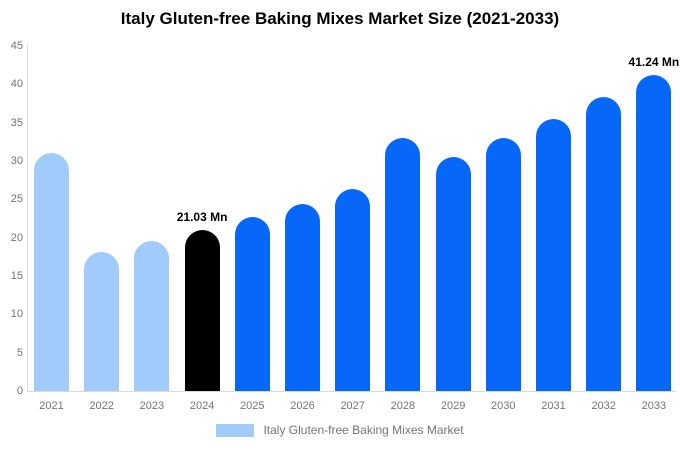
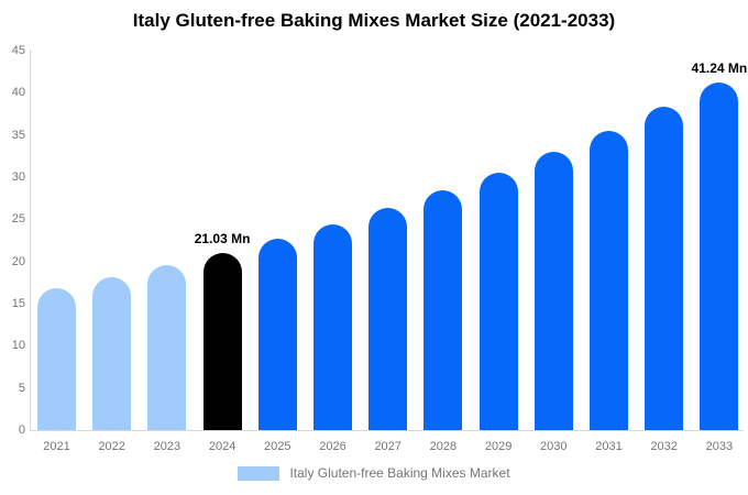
2021: 31 -> 17
2028: 33 -> 28
